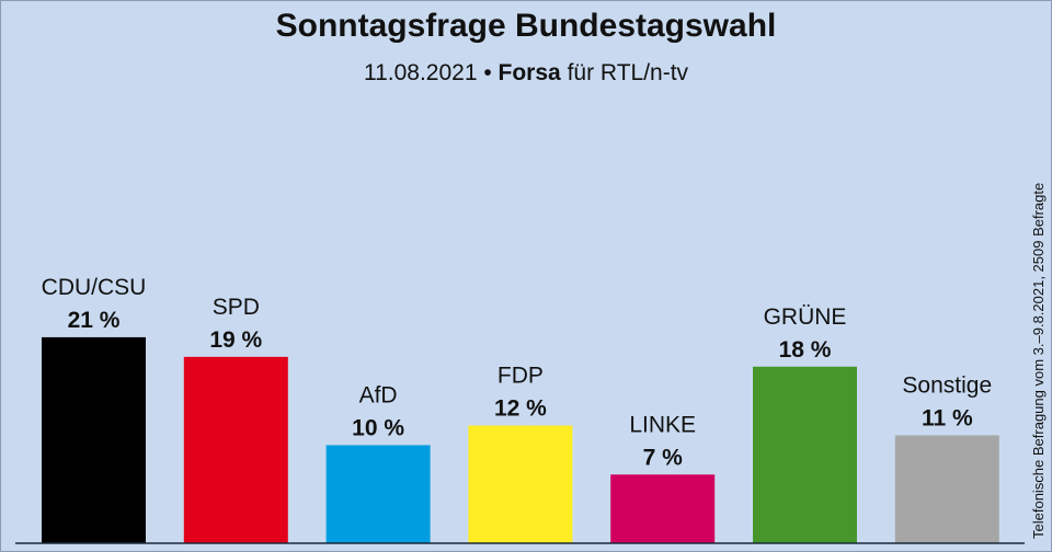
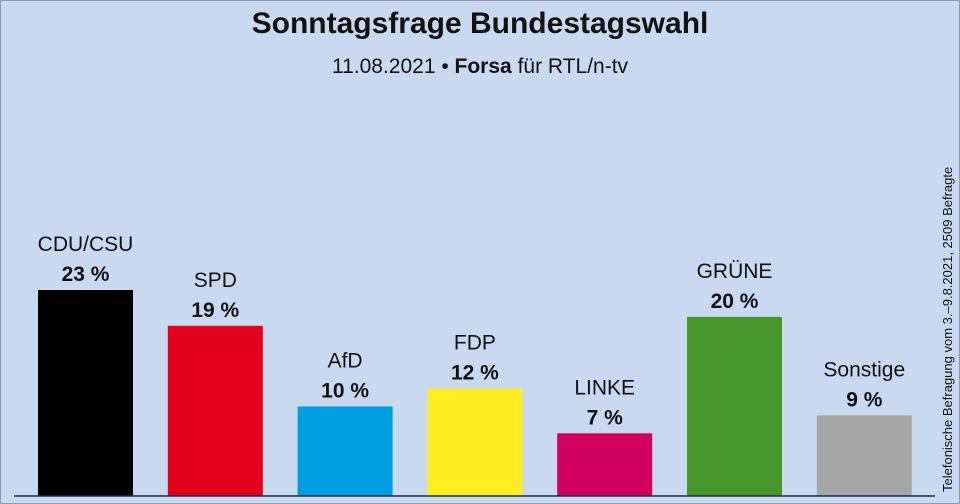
CDU/CSU: 21 -> 23
GRÜNE: 18 -> 20
Sonstige: 11 -> 9
